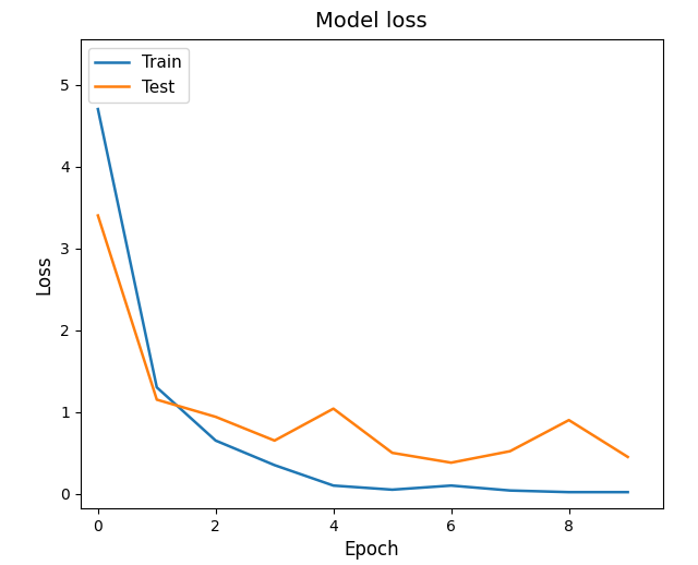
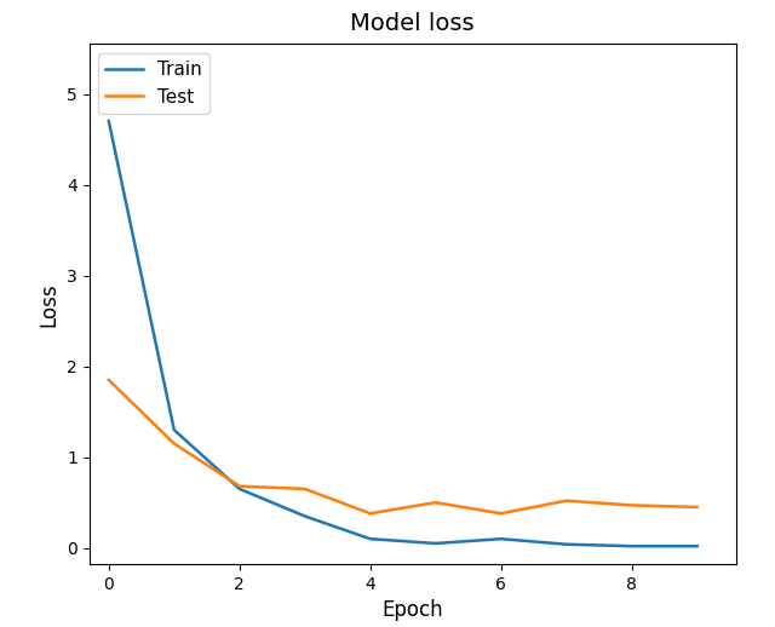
Test/0: 3.40 -> 1.85
Test/2: 0.94 -> 0.68
Test/4: 1.04 -> 0.38
Test/8: 0.90 -> 0.47
